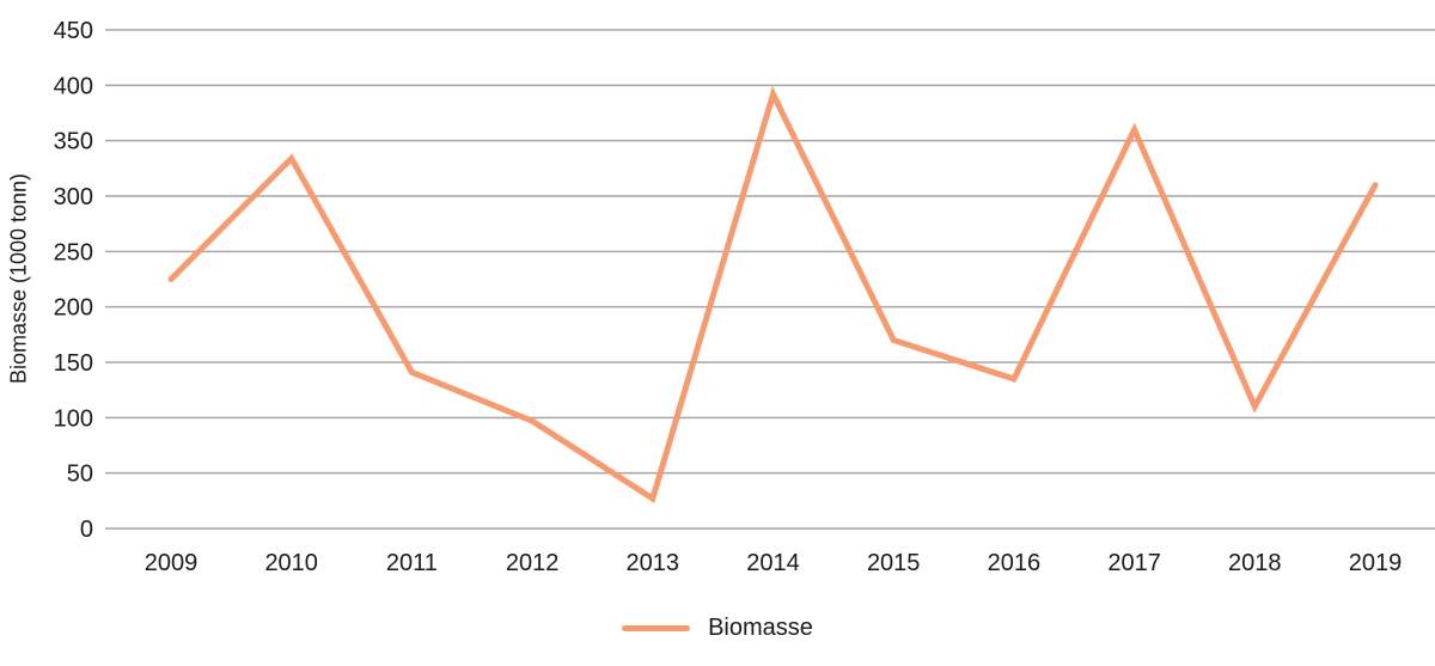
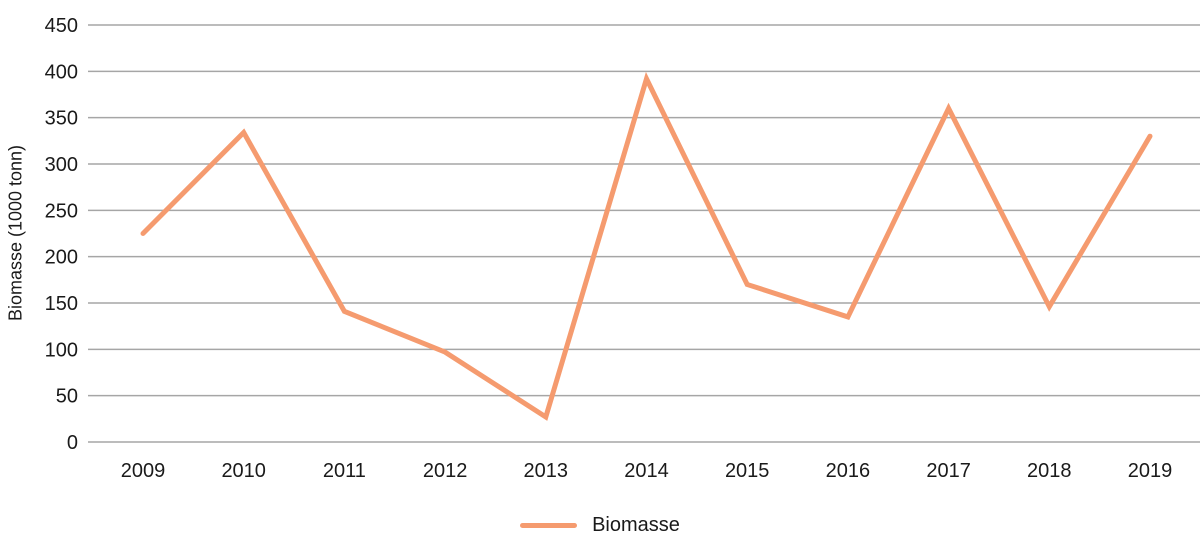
2018: 110 -> 150
2019: 310 -> 330
